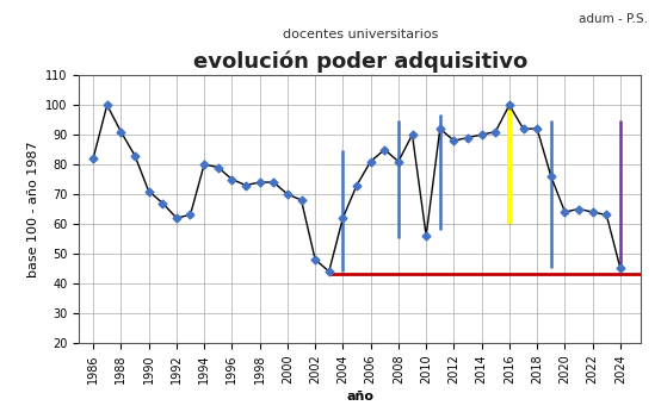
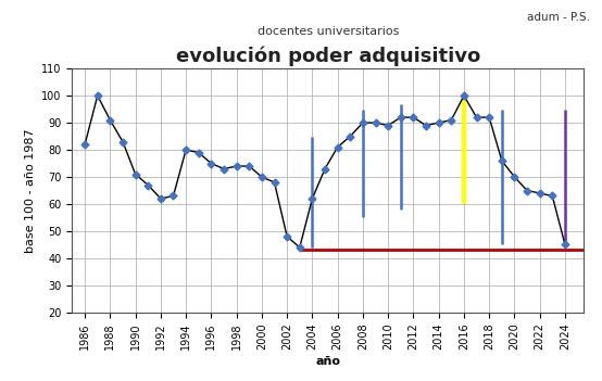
2008: 81 -> 90
2010: 56 -> 89
2012: 88 -> 92
2020: 64 -> 70
